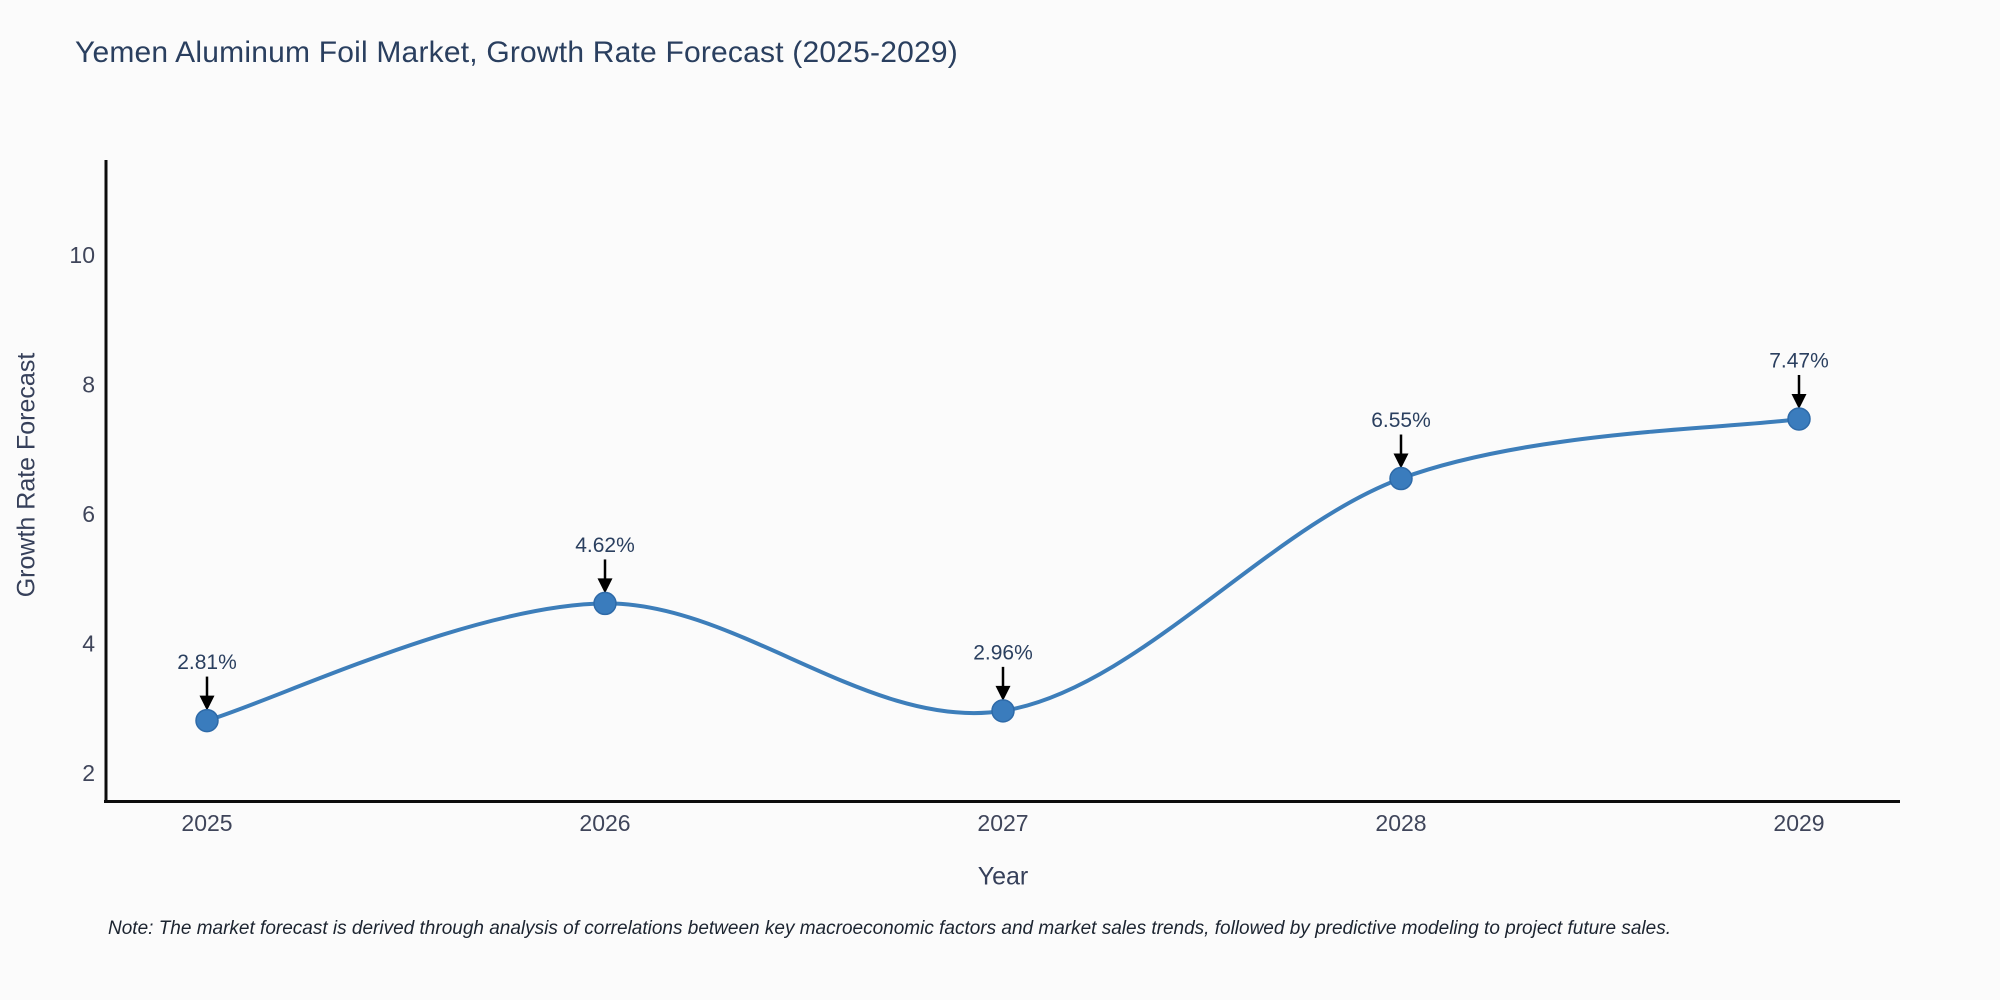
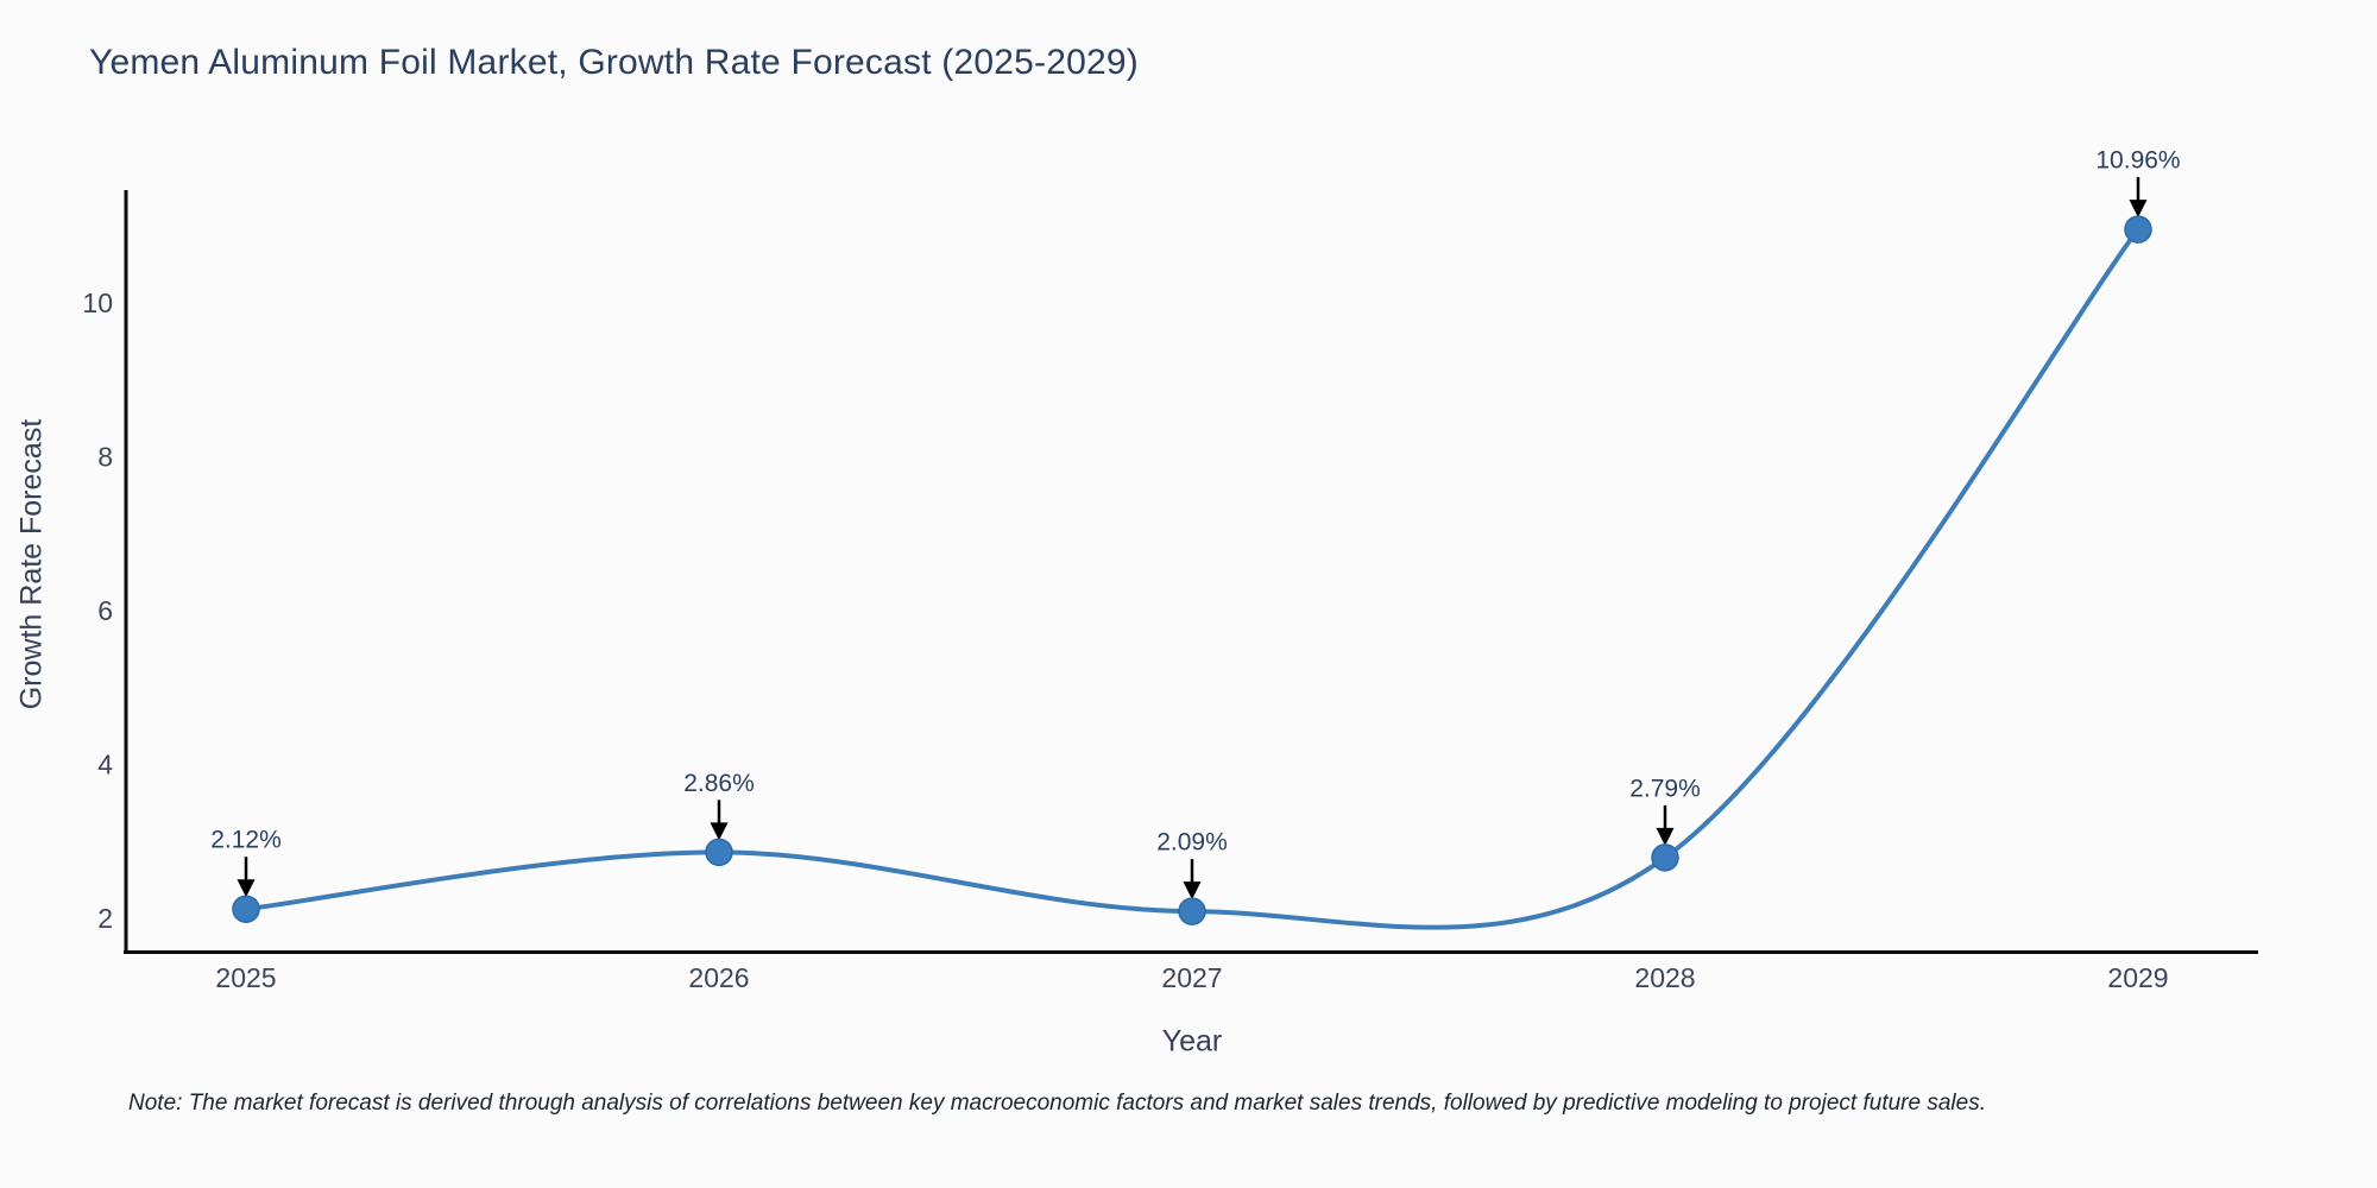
2025: 2.81% -> 2.12%
2026: 4.62% -> 2.86%
2027: 2.96% -> 2.09%
2028: 6.55% -> 2.79%
2029: 7.47% -> 10.96%
